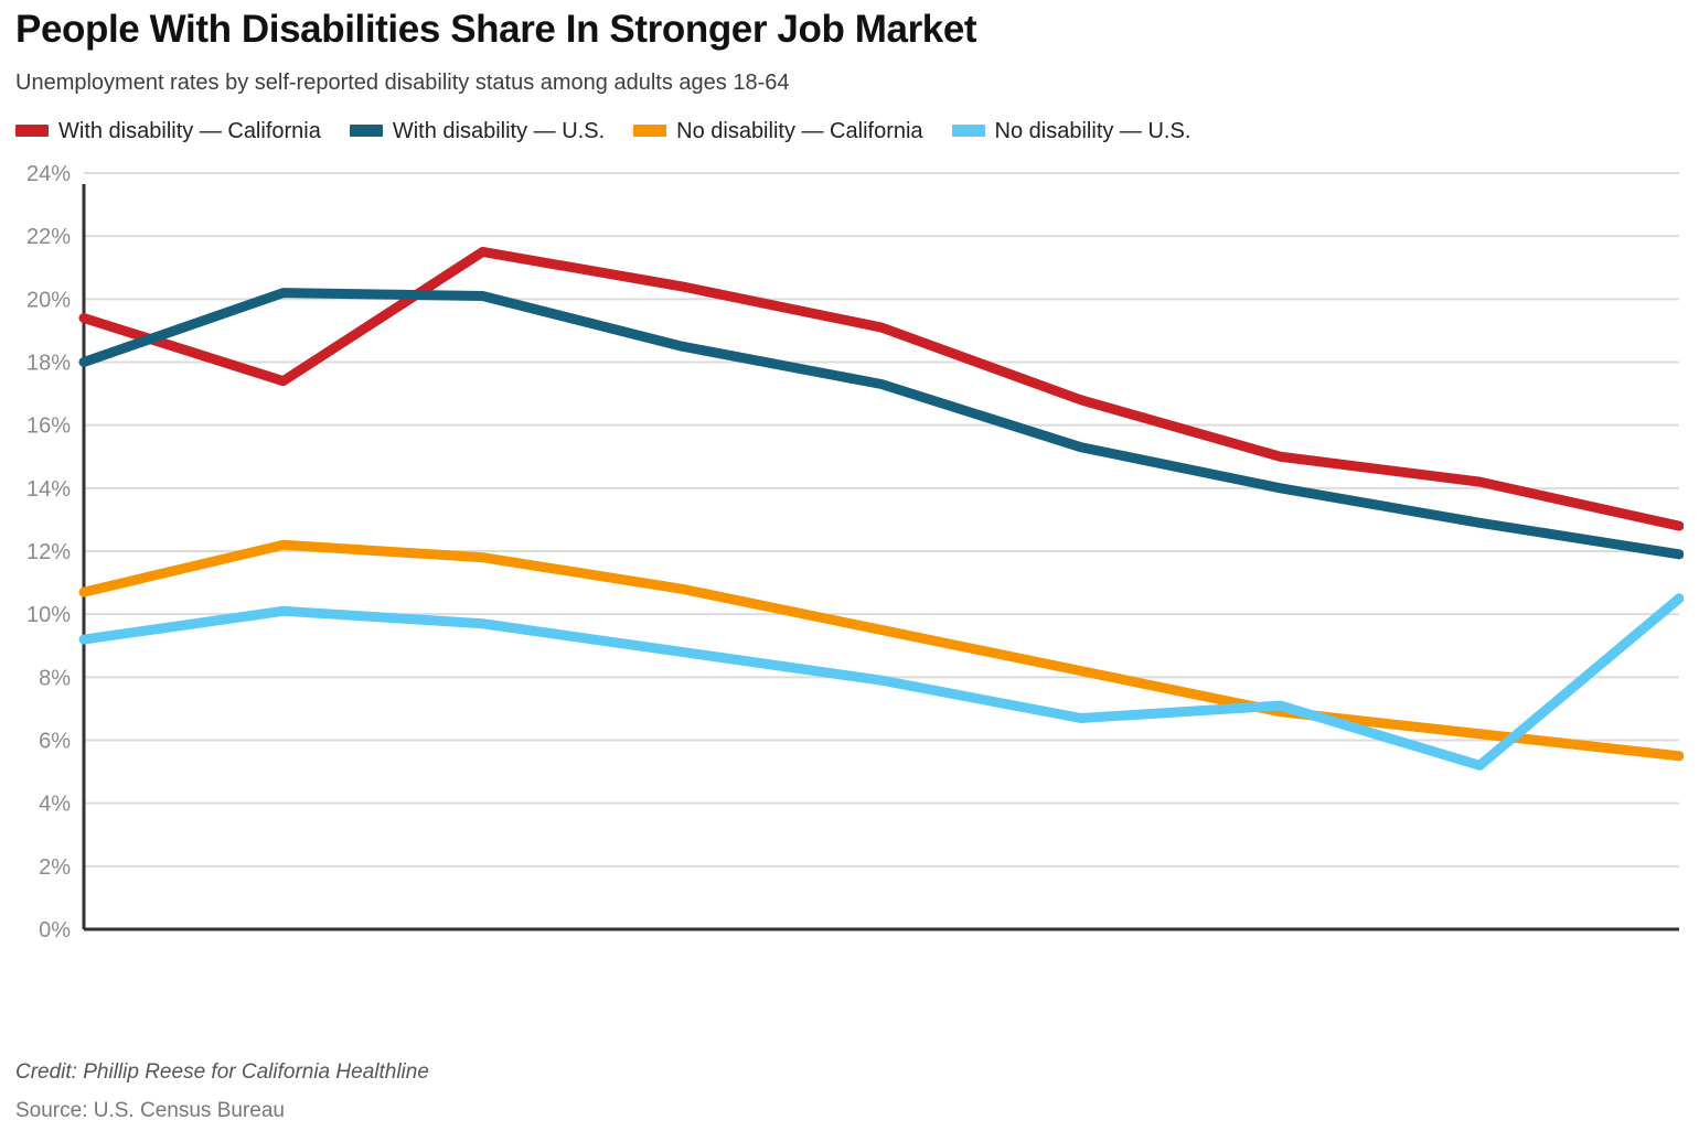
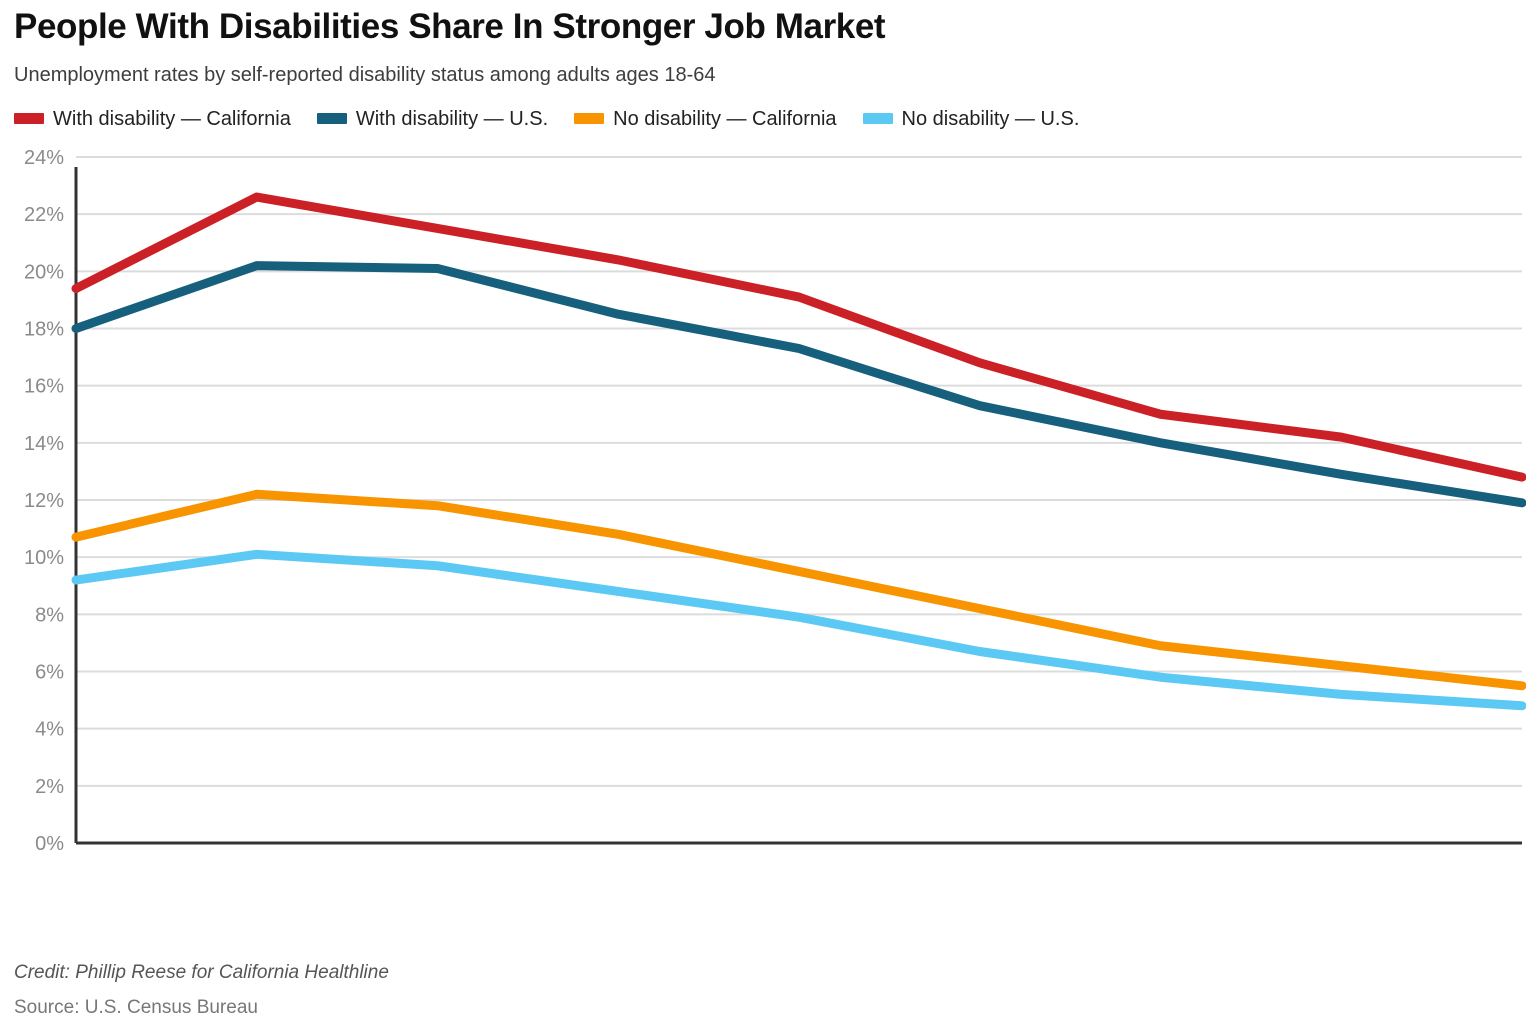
With disability — California/2010: 17.4% -> 22.6%
No disability — U.S./2015: 7.1% -> 5.8%
No disability — U.S./2017: 10.5% -> 4.8%
